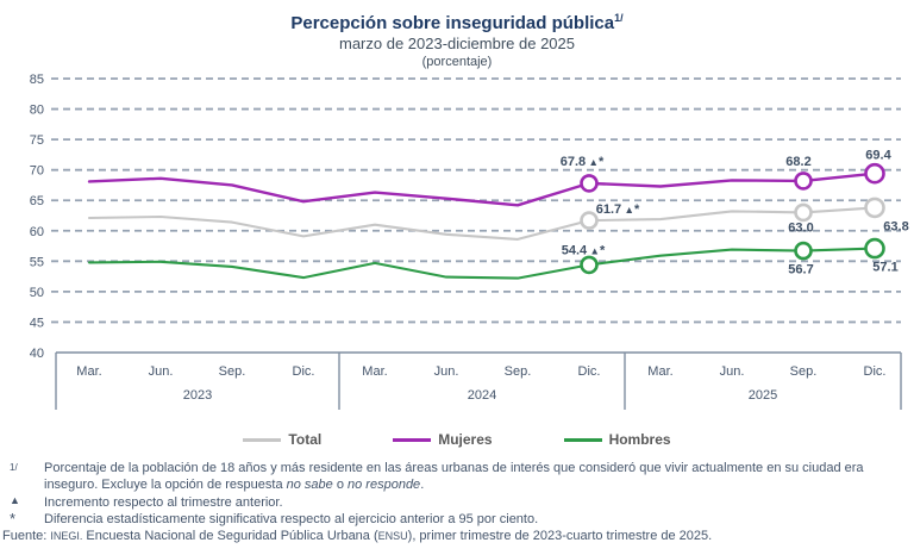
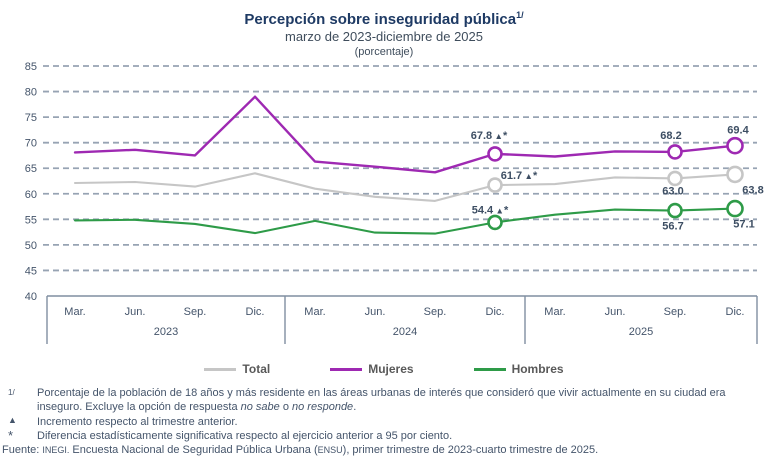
Total/Dic. 2023: 59 -> 64
Mujeres/Dic. 2023: 65 -> 79
